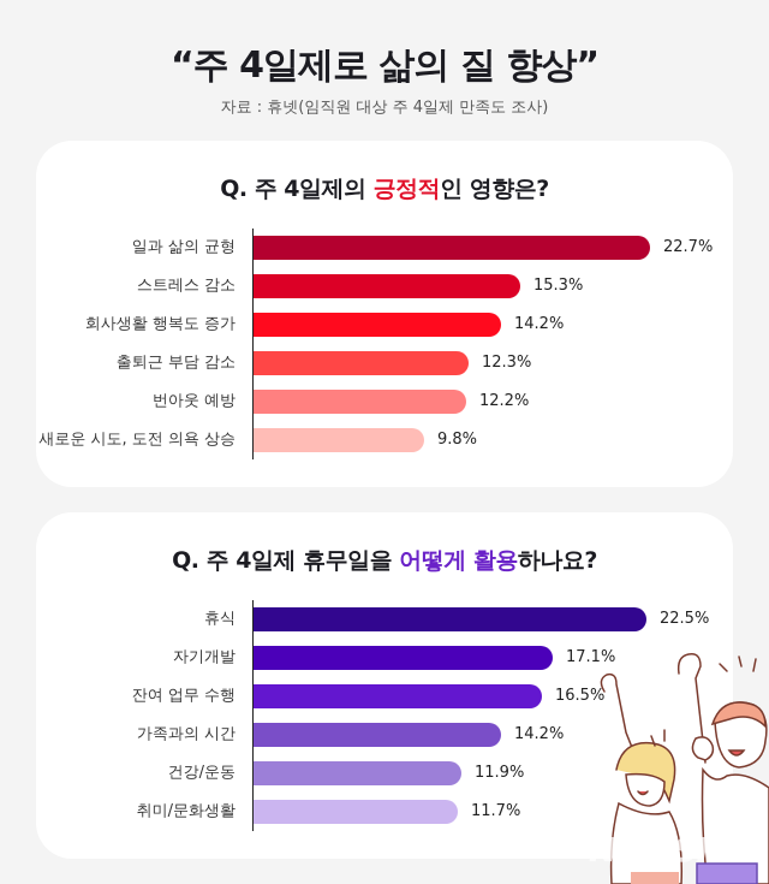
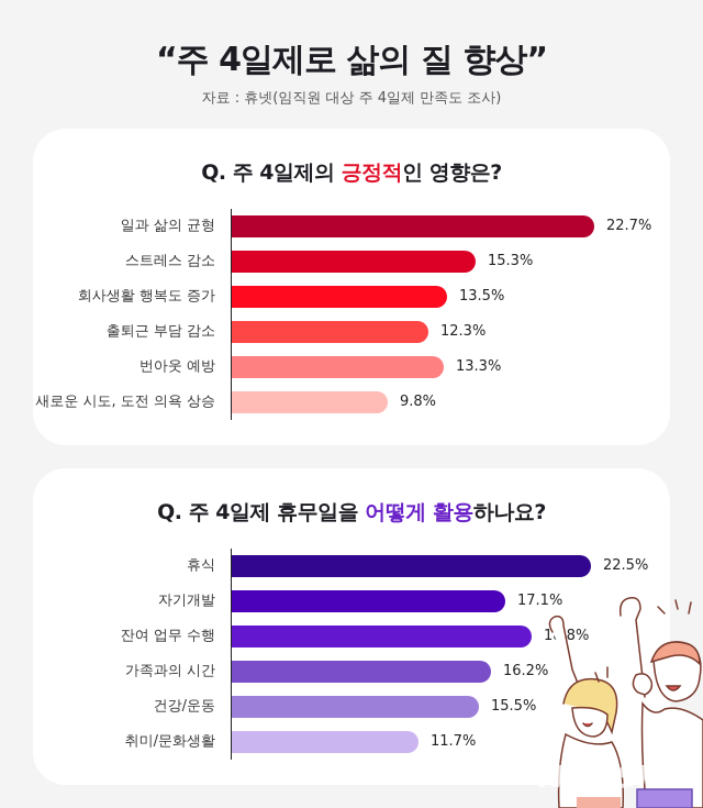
Q. 주 4일제의 긍정적인 영향은?/회사생활 행복도 증가: 14.2% -> 13.5%
Q. 주 4일제의 긍정적인 영향은?/번아웃 예방: 12.2% -> 13.3%
Q. 주 4일제 휴무일을 어떻게 활용하나요?/잔여 업무 수행: 16.5% -> 18.8%
Q. 주 4일제 휴무일을 어떻게 활용하나요?/가족과의 시간: 14.2% -> 16.2%
Q. 주 4일제 휴무일을 어떻게 활용하나요?/건강/운동: 11.9% -> 15.5%
